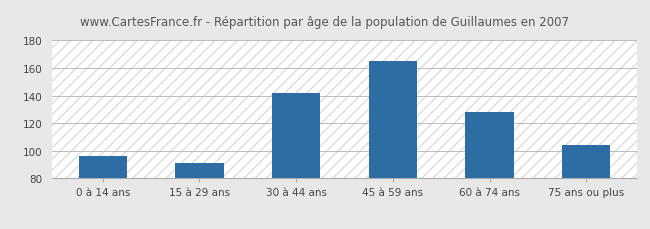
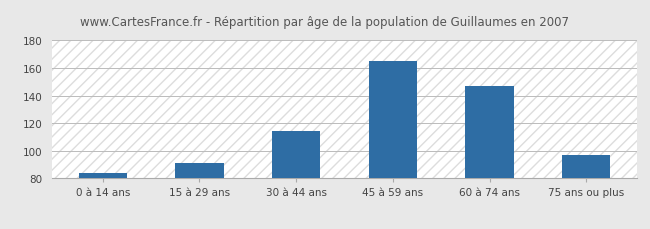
0 à 14 ans: 96 -> 84
30 à 44 ans: 142 -> 114
60 à 74 ans: 128 -> 147
75 ans ou plus: 104 -> 97
